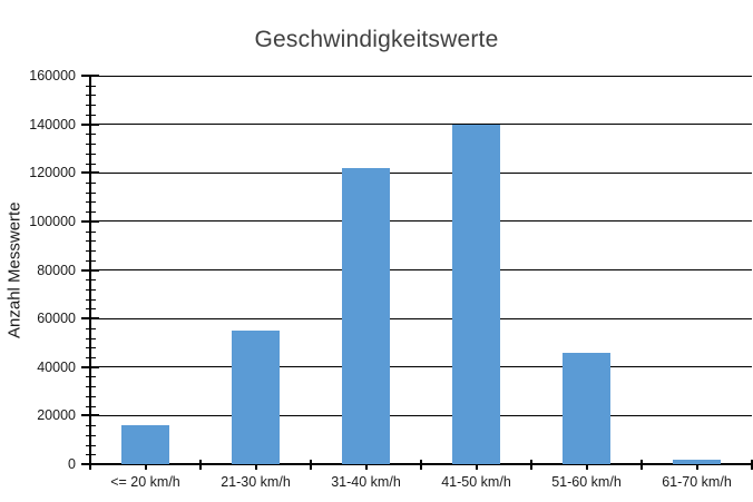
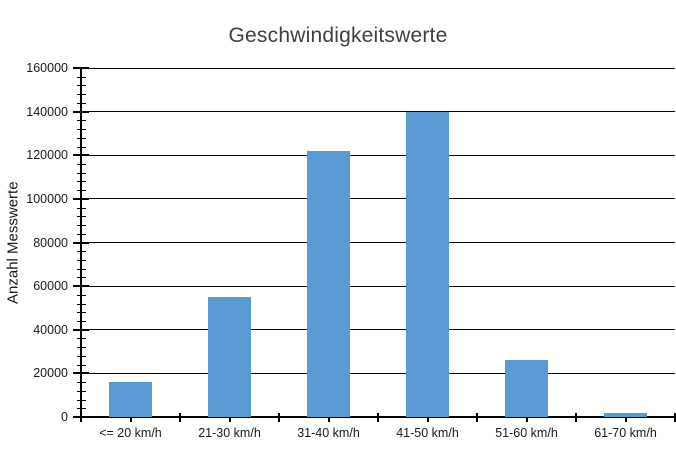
51-60 km/h: 46000 -> 26000
